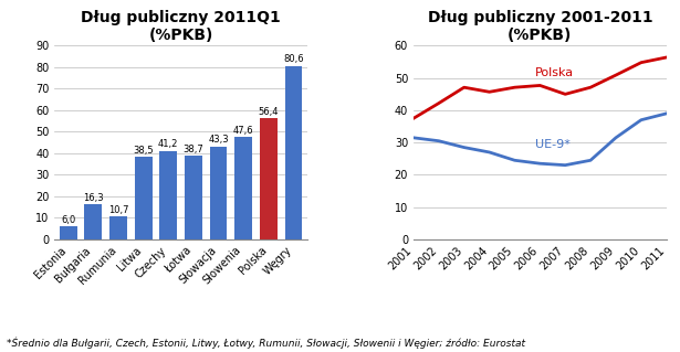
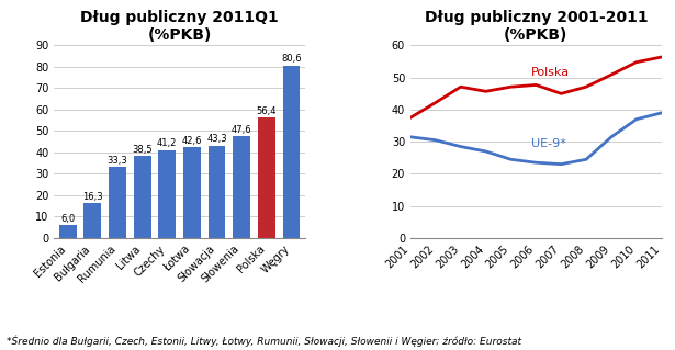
Dług publiczny 2011Q1 (%PKB)/Rumunia: 10,7 -> 33,3
Dług publiczny 2011Q1 (%PKB)/Łotwa: 38,7 -> 42,6
